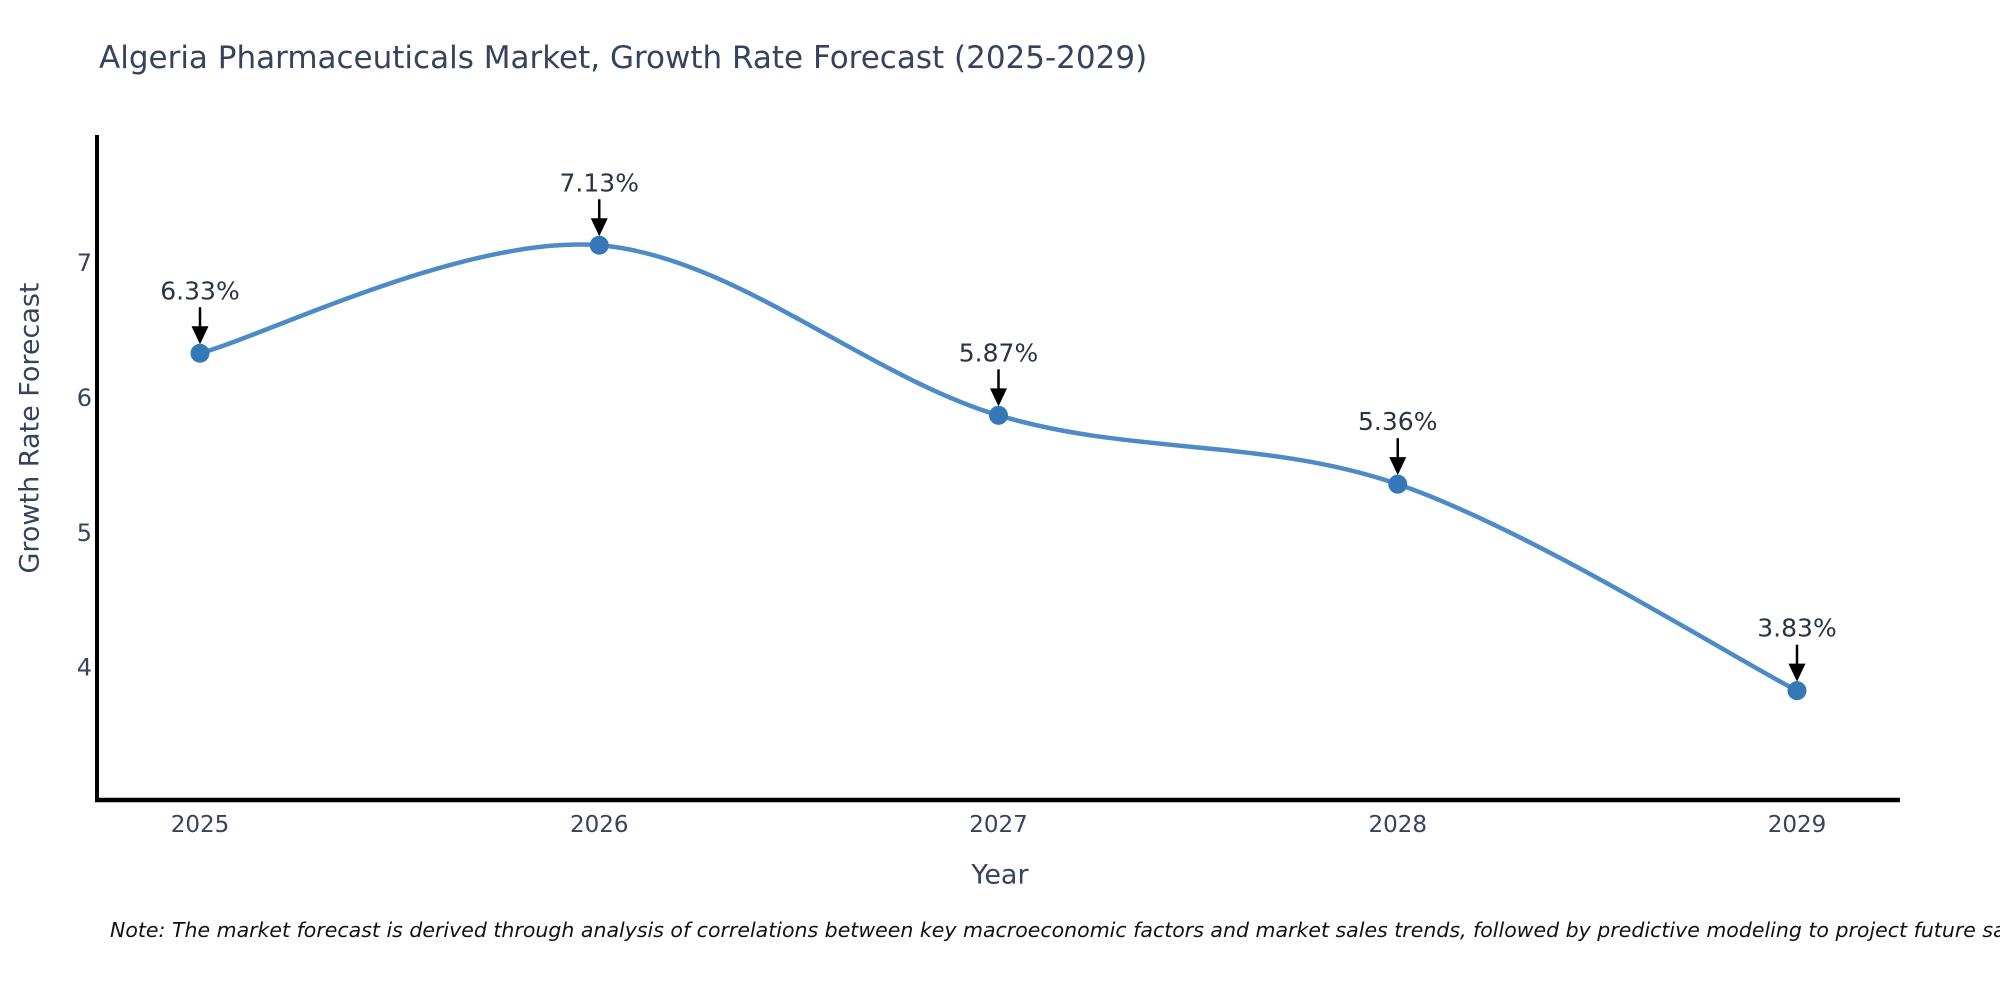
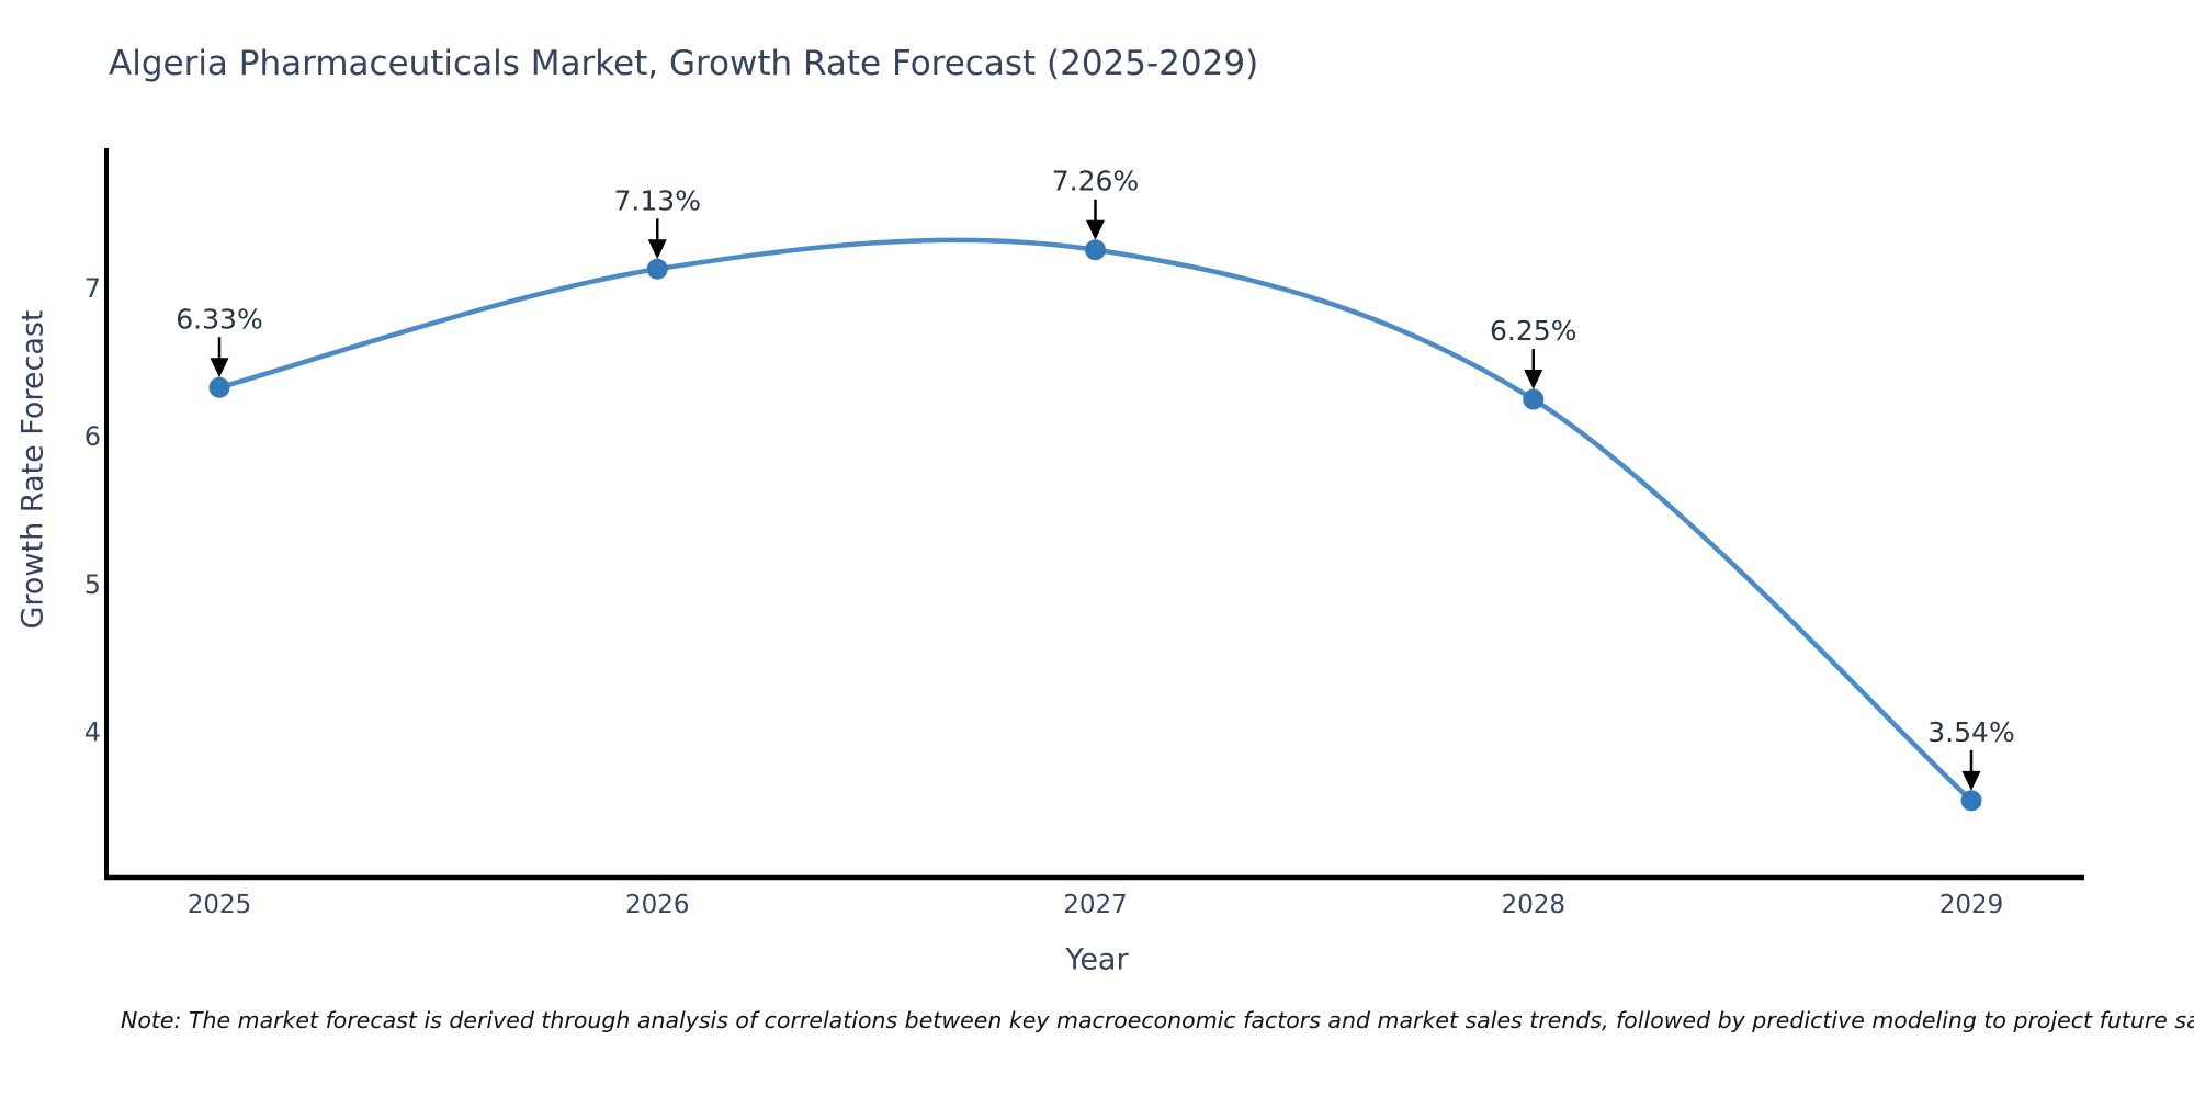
2027: 5.87% -> 7.26%
2028: 5.36% -> 6.25%
2029: 3.83% -> 3.54%
